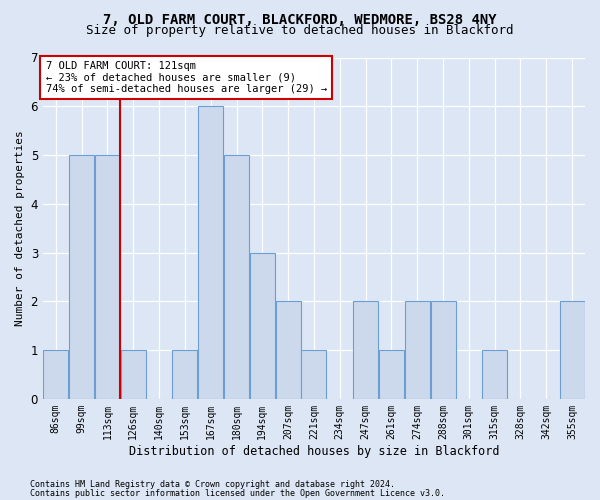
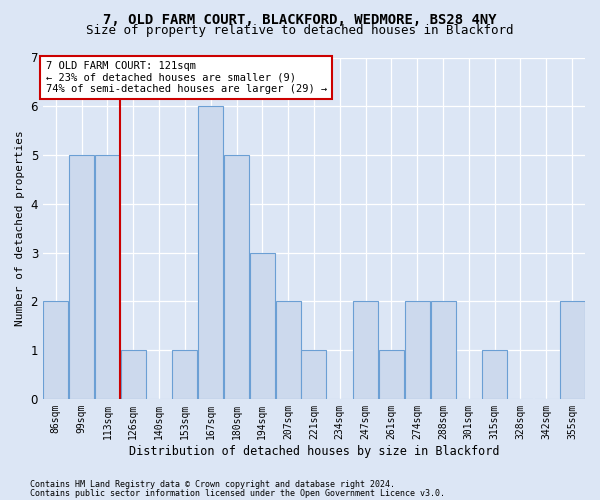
86sqm: 1 -> 2
